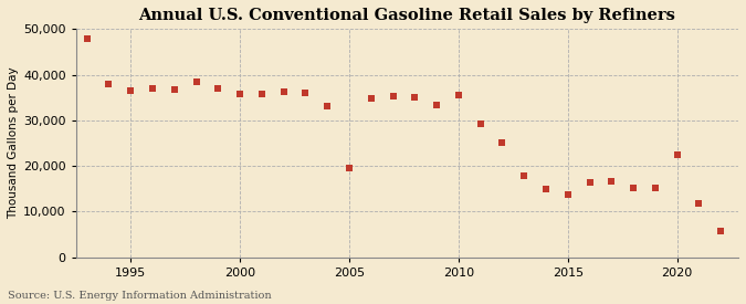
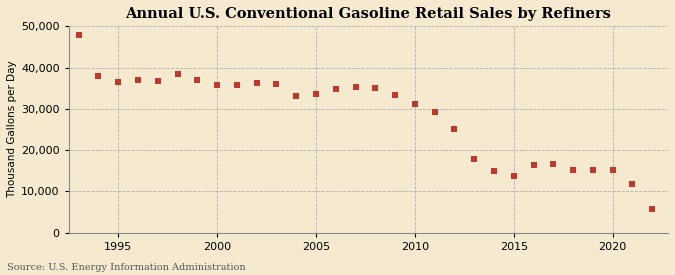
2005: 19,500 -> 33,500
2010: 35,500 -> 31,200
2020: 22,500 -> 15,100
